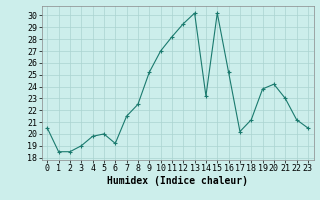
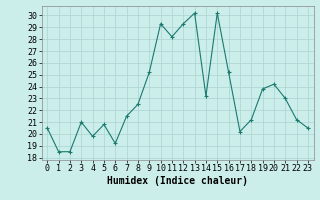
3: 19.0 -> 21.0
5: 20.0 -> 20.8
10: 27.0 -> 29.3
